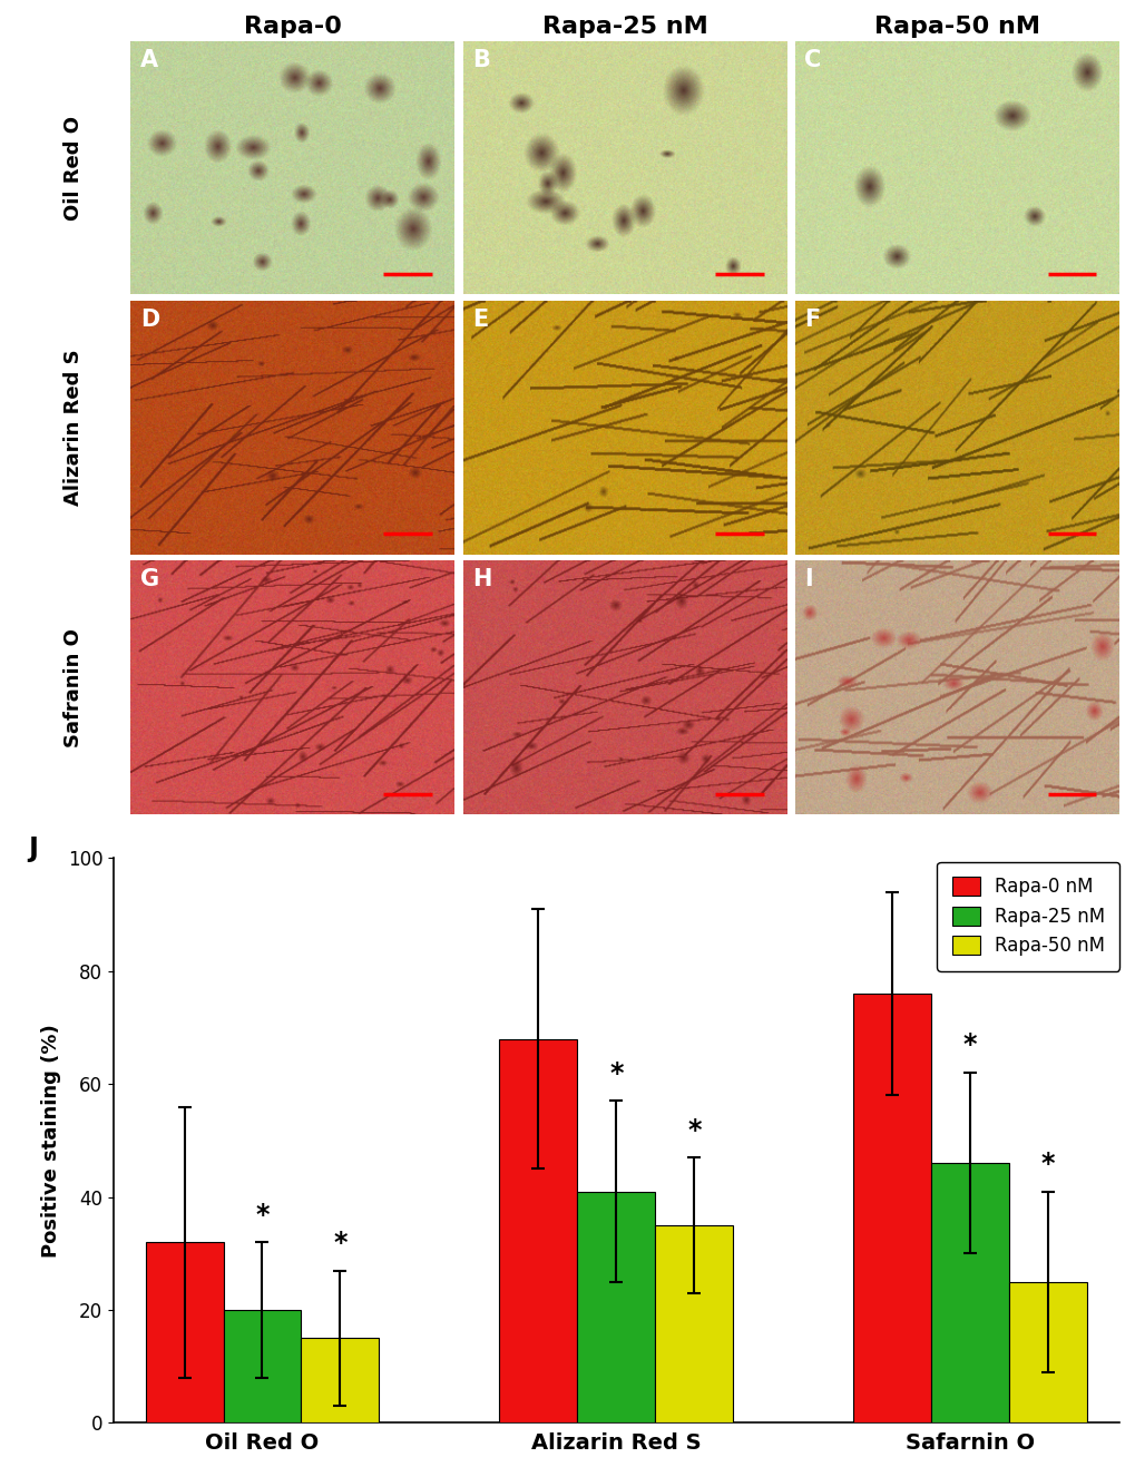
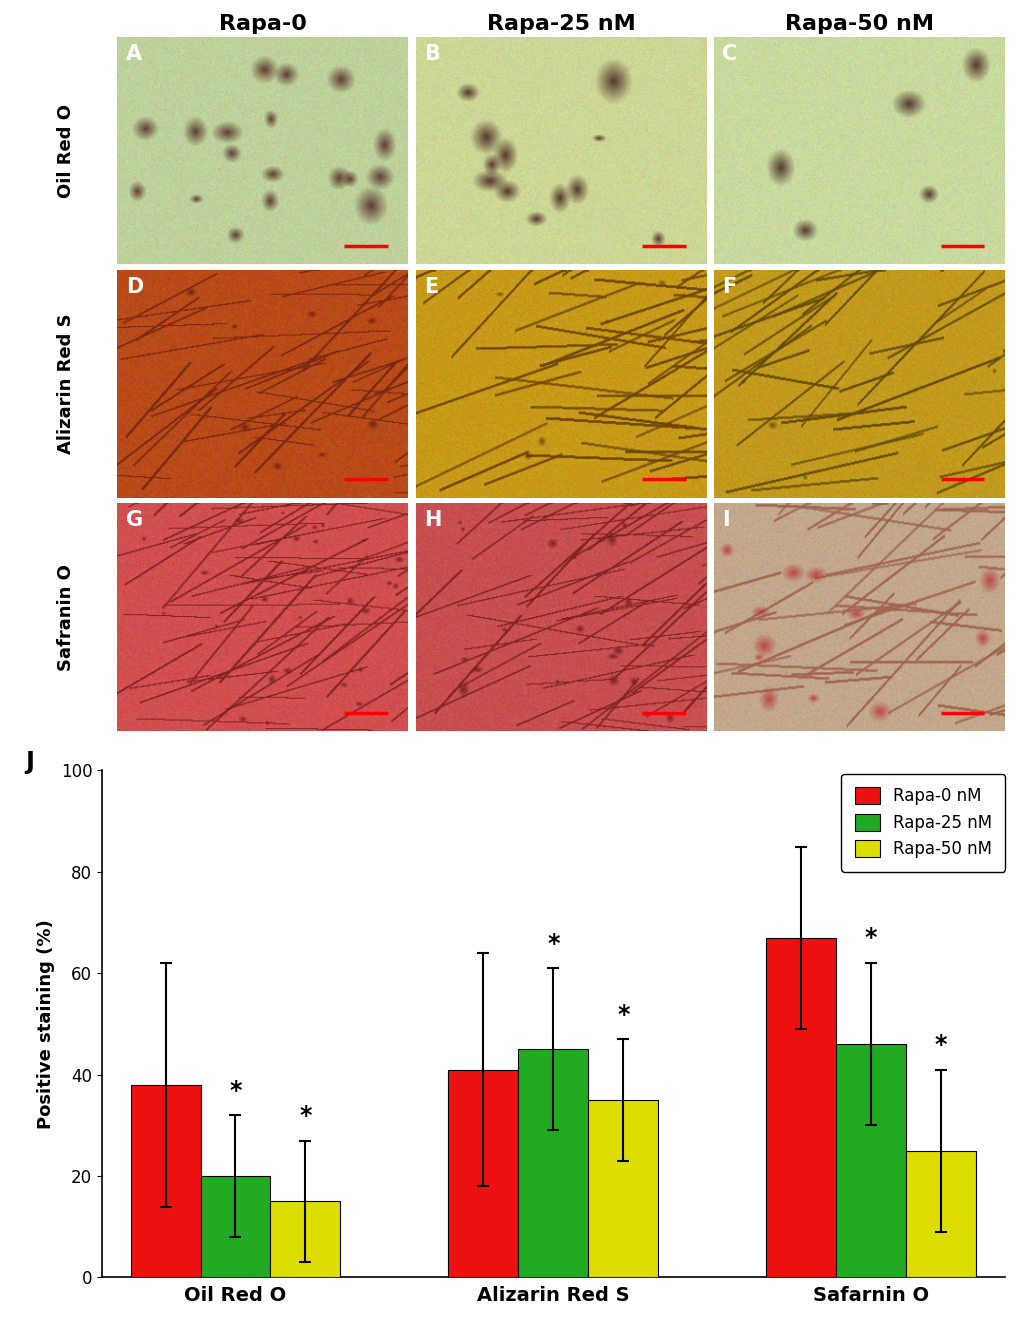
Rapa-0 nM/Oil Red O: 32 -> 38
Rapa-0 nM/Alizarin Red S: 68 -> 41
Rapa-25 nM/Alizarin Red S: 41 -> 45
Rapa-0 nM/Safarnin O: 76 -> 67
